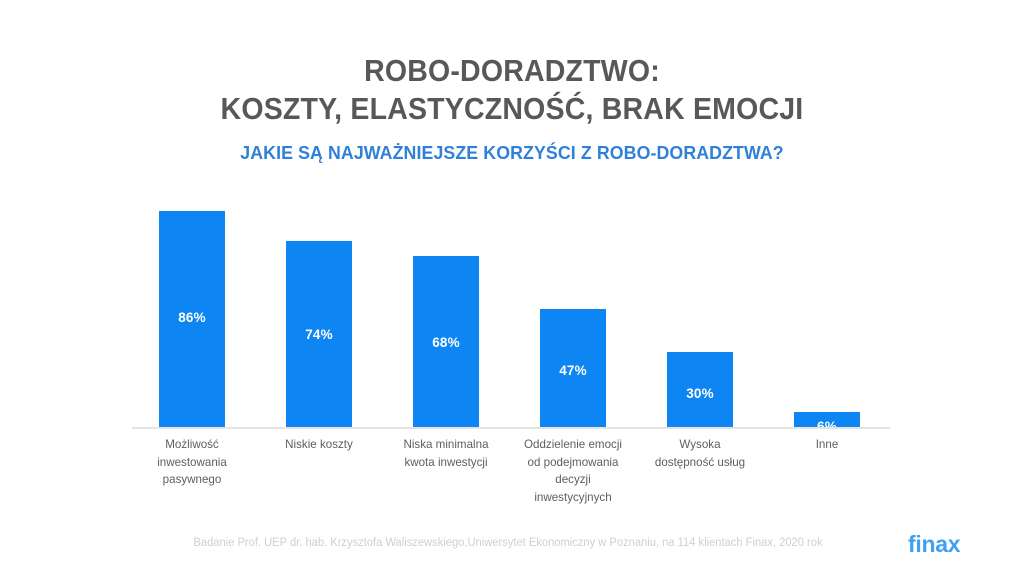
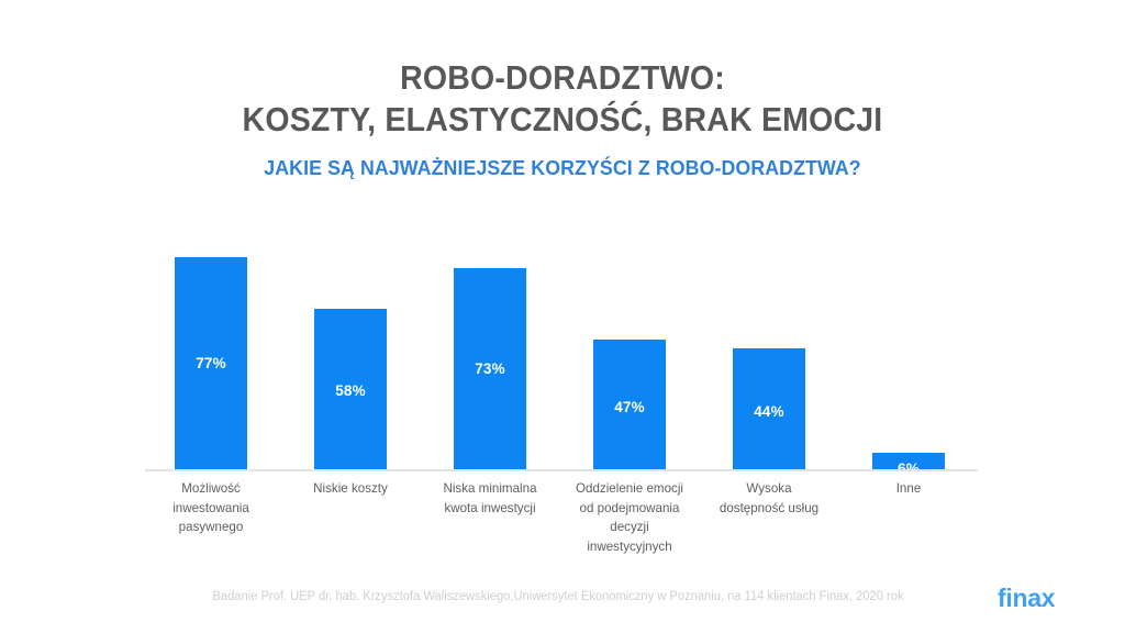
Możliwość inwestowania pasywnego: 86% -> 77%
Niskie koszty: 74% -> 58%
Niska minimalna kwota inwestycji: 68% -> 73%
Wysoka dostępność usług: 30% -> 44%
